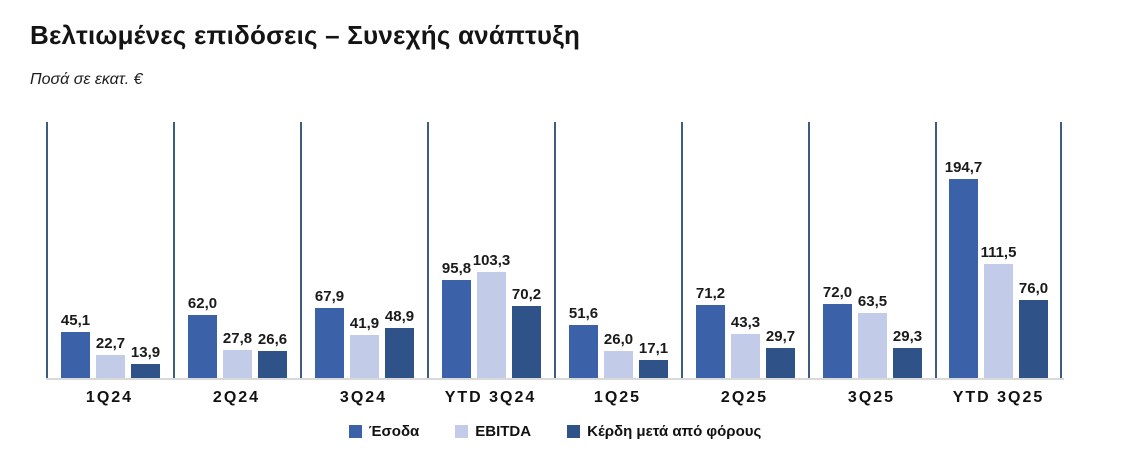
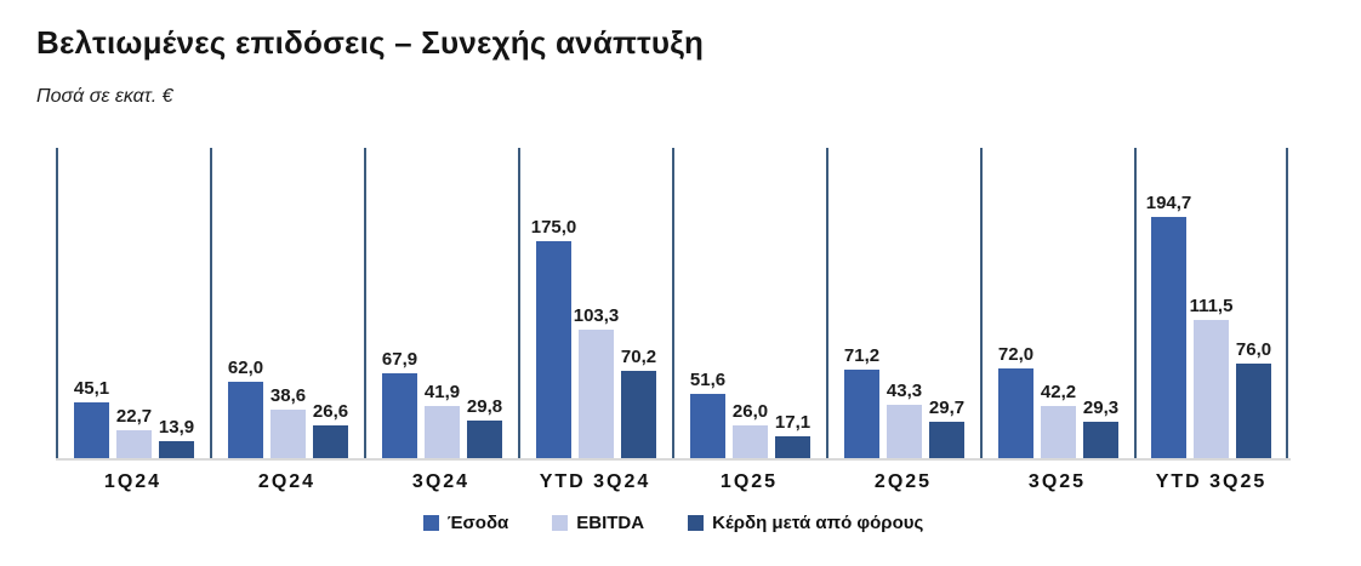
EBITDA/2Q24: 27,8 -> 38,6
Κέρδη μετά από φόρους/3Q24: 48,9 -> 29,8
Έσοδα/YTD 3Q24: 95,8 -> 175,0
EBITDA/3Q25: 63,5 -> 42,2
